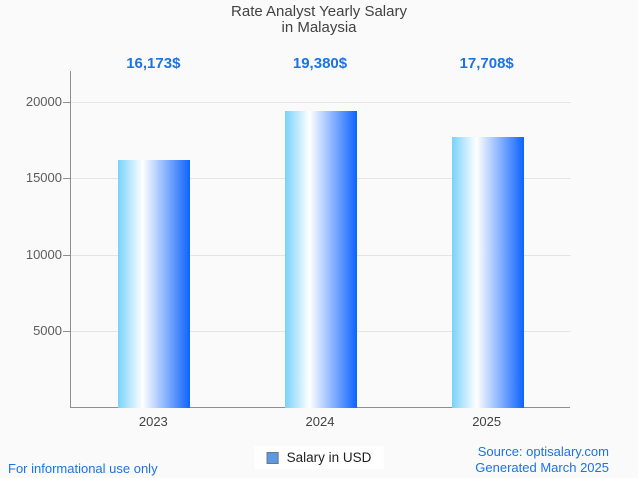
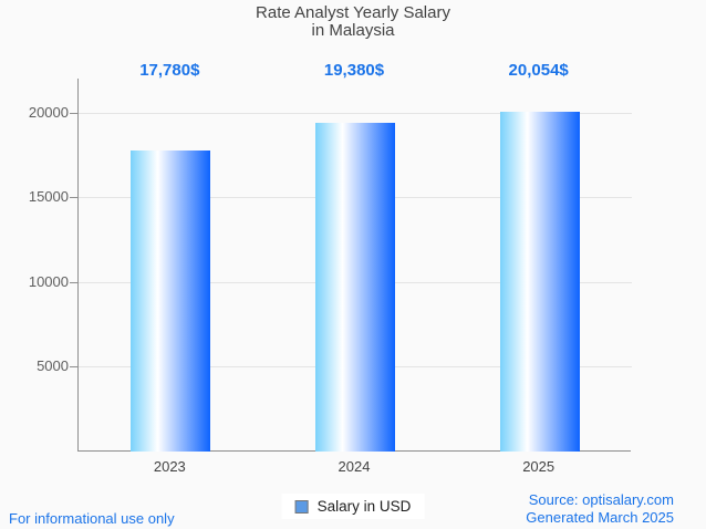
2023: 16,173 -> 17,780
2025: 17,708 -> 20,054
